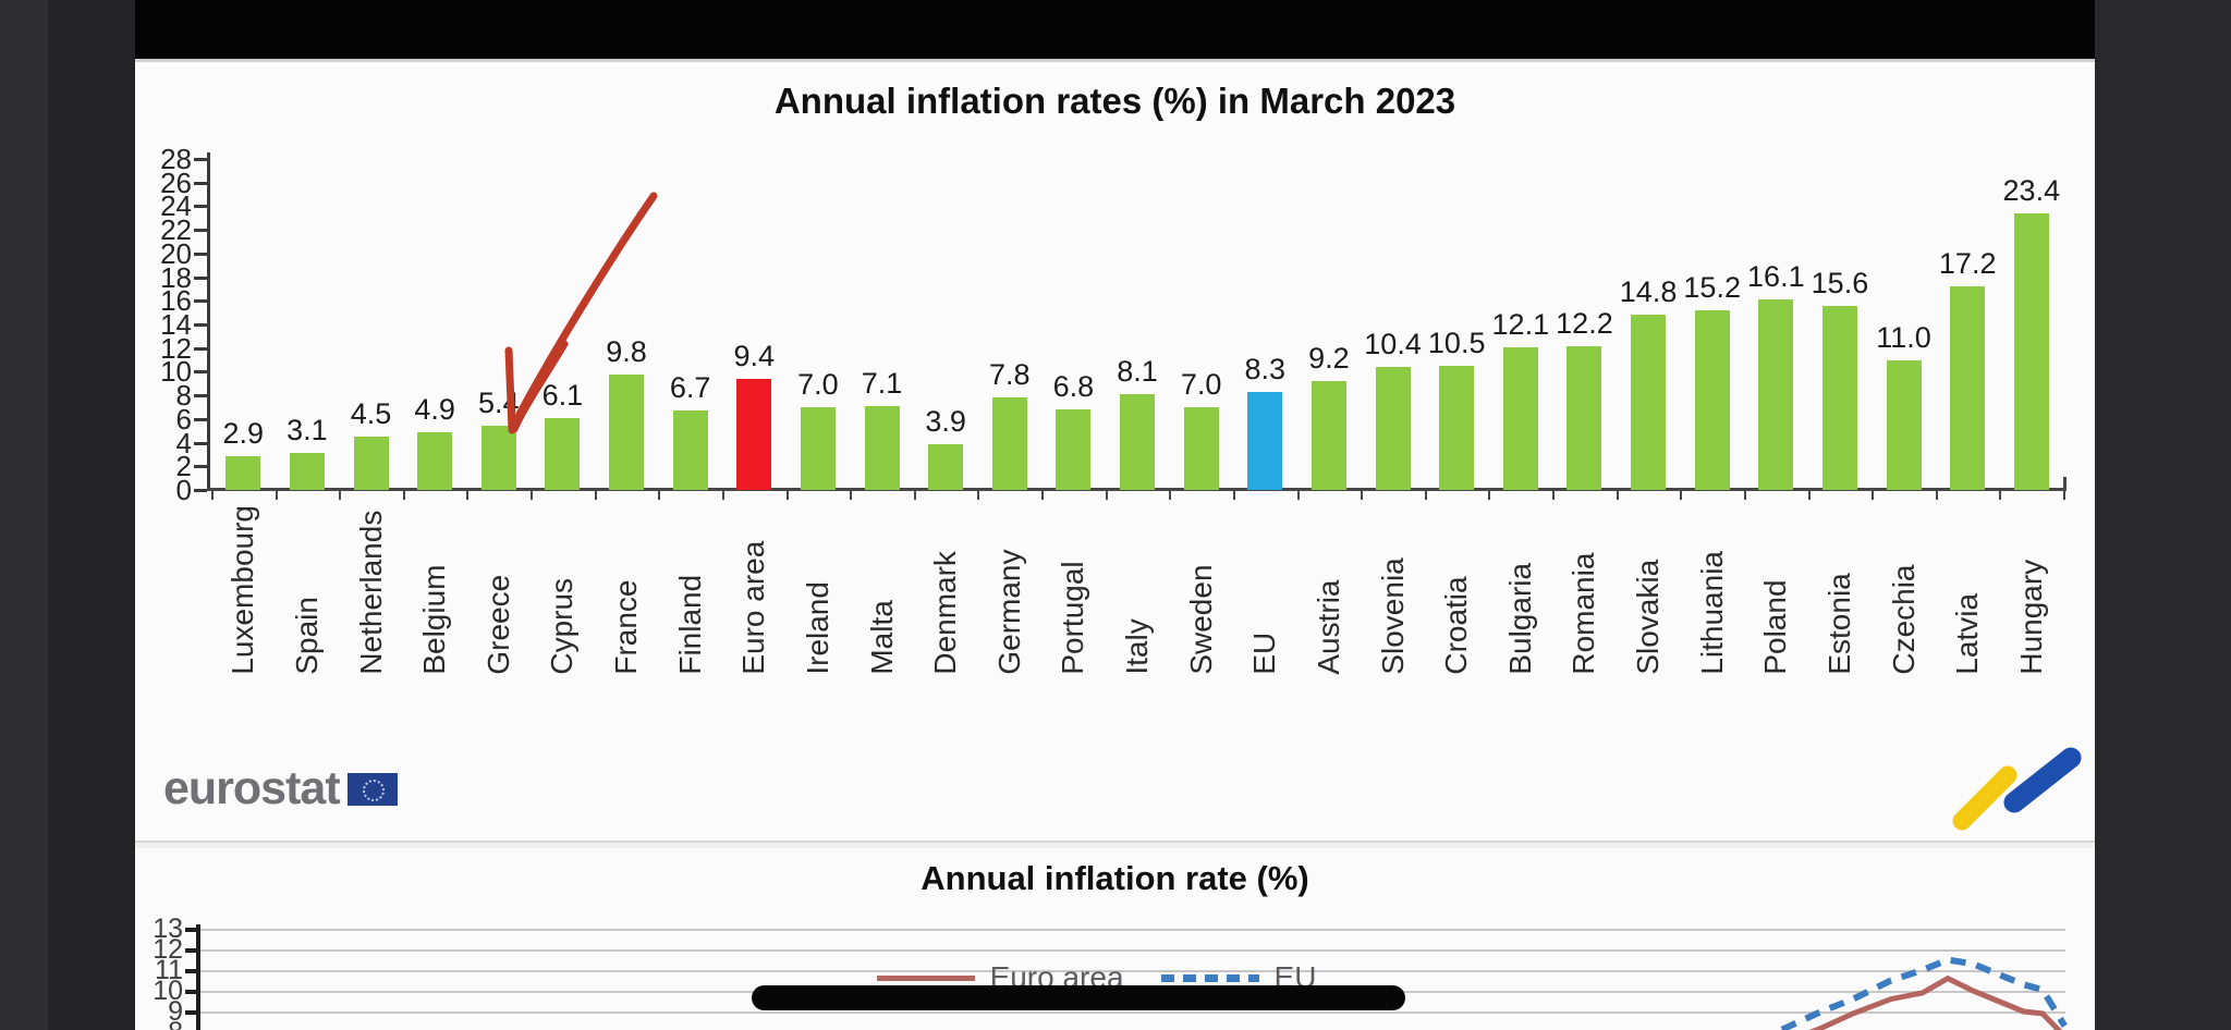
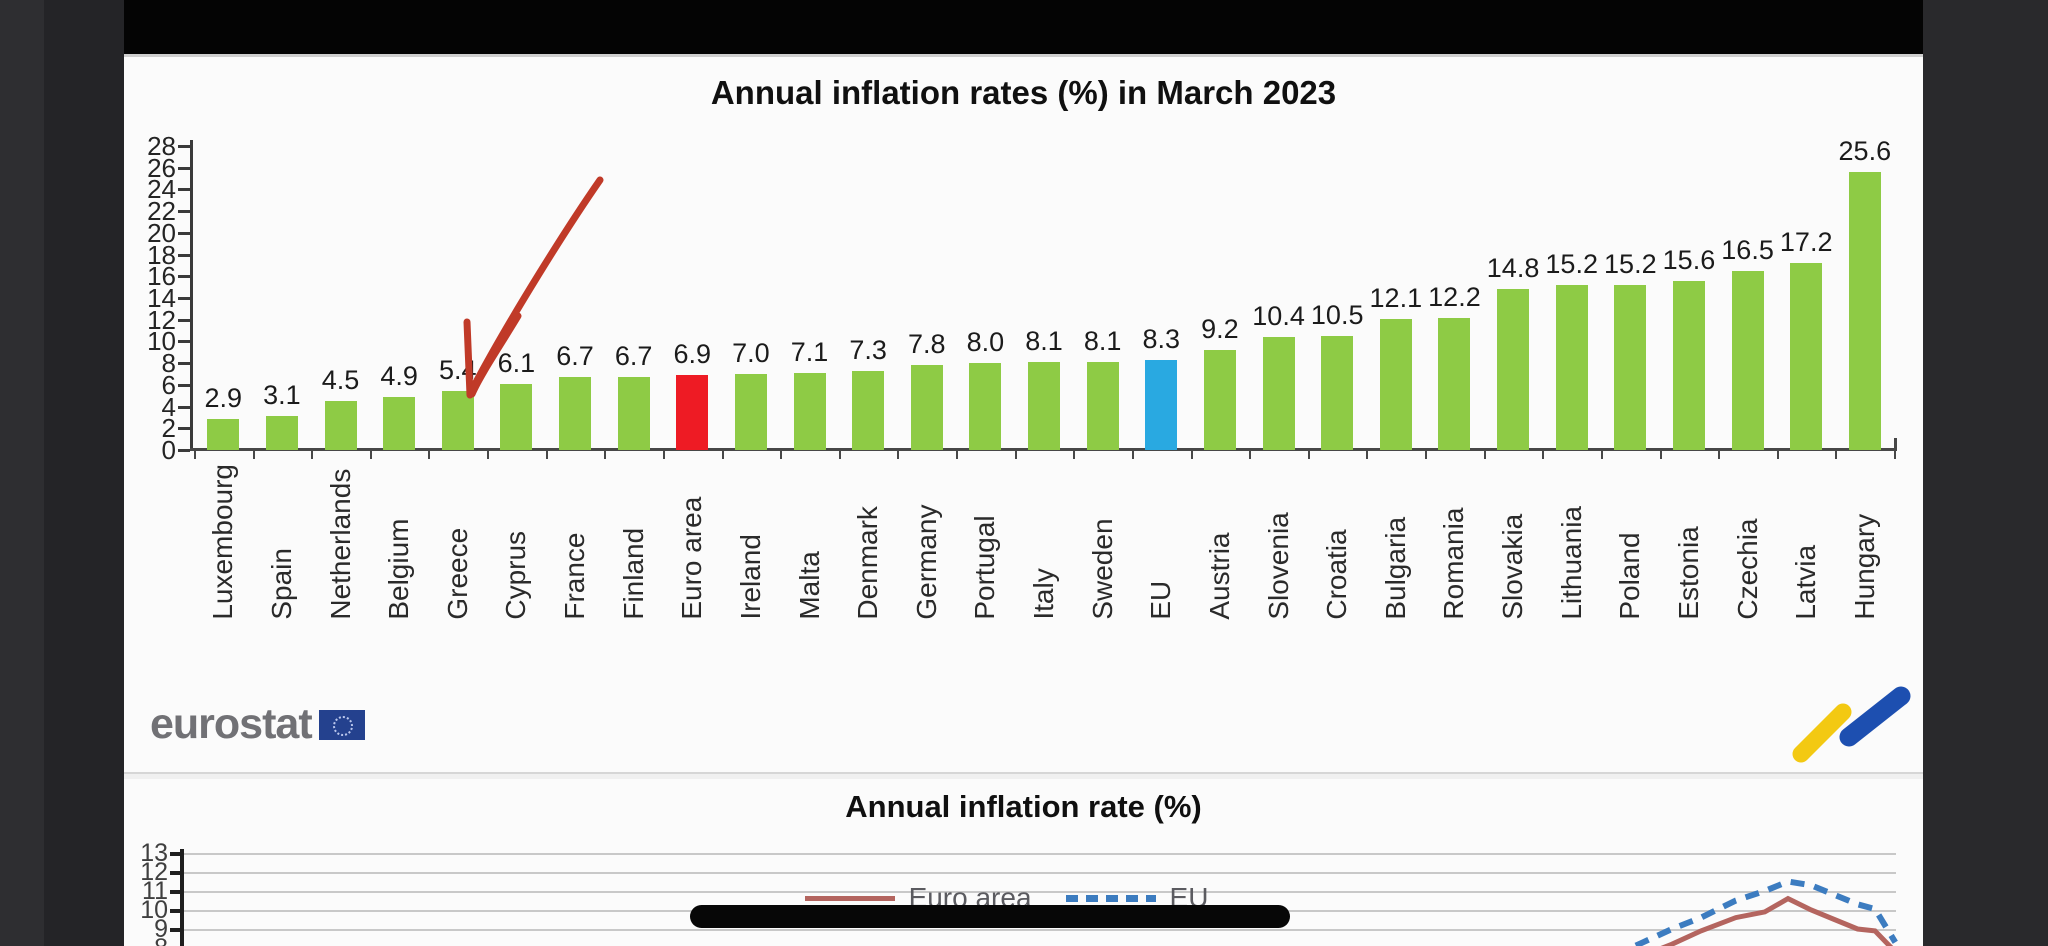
Annual inflation rates (%) in March 2023/France: 9.8 -> 6.7
Annual inflation rates (%) in March 2023/Euro area: 9.4 -> 6.9
Annual inflation rates (%) in March 2023/Denmark: 3.9 -> 7.3
Annual inflation rates (%) in March 2023/Portugal: 6.8 -> 8.0
Annual inflation rates (%) in March 2023/Sweden: 7.0 -> 8.1
Annual inflation rates (%) in March 2023/Poland: 16.1 -> 15.2
Annual inflation rates (%) in March 2023/Czechia: 11.0 -> 16.5
Annual inflation rates (%) in March 2023/Hungary: 23.4 -> 25.6
